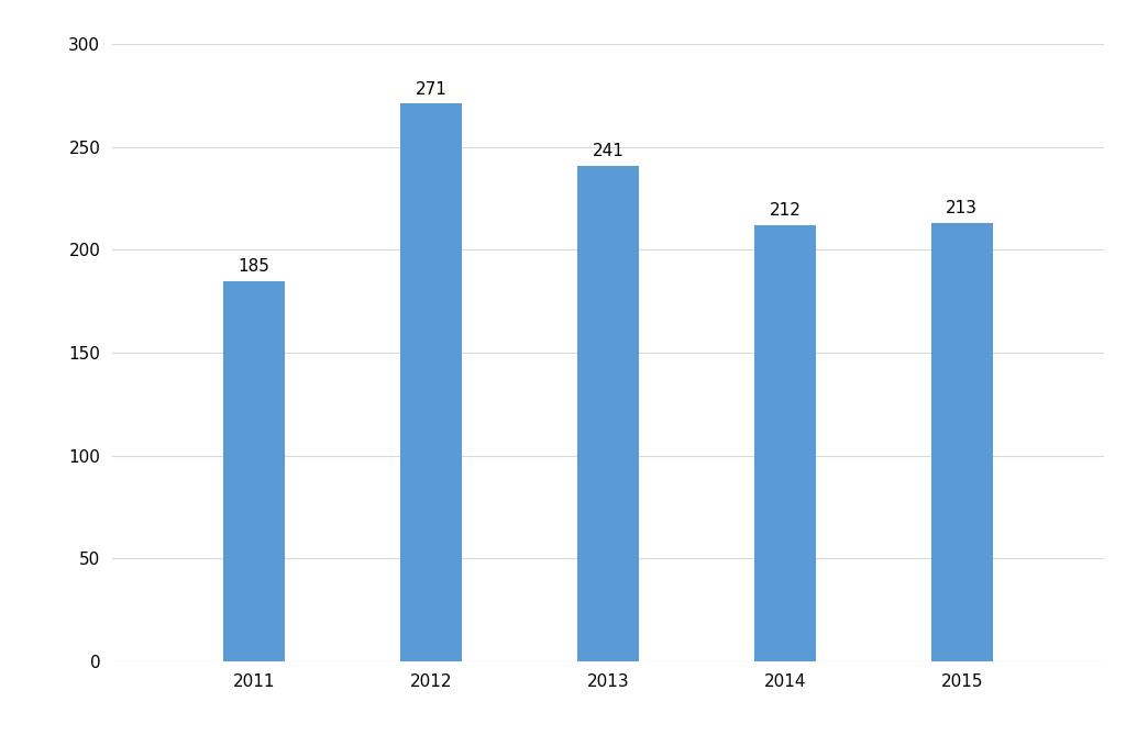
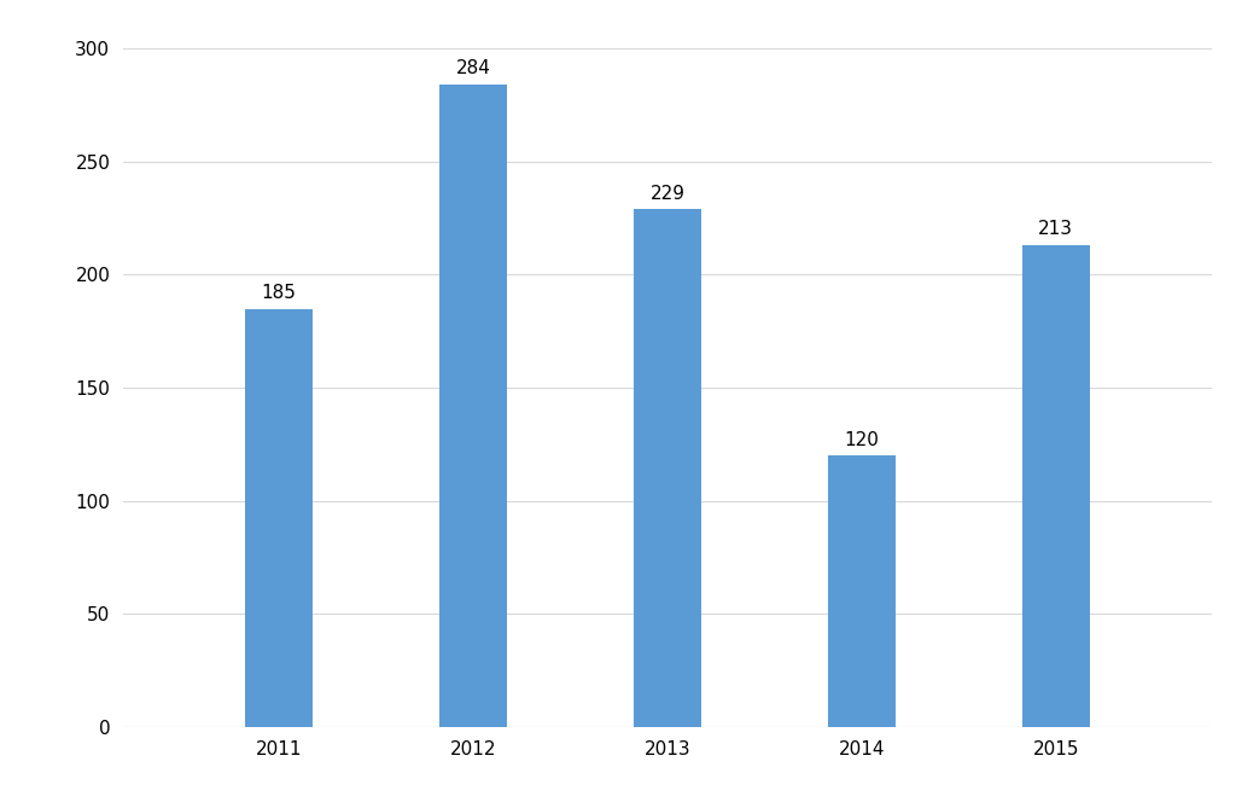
2012: 271 -> 284
2013: 241 -> 229
2014: 212 -> 120
